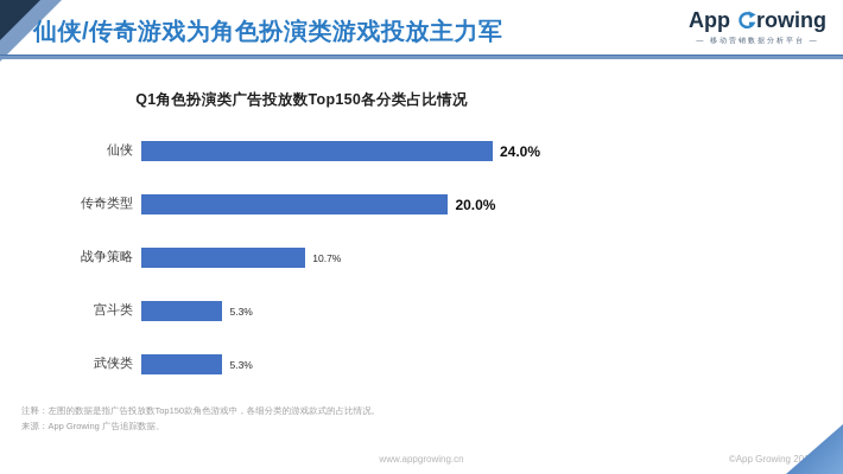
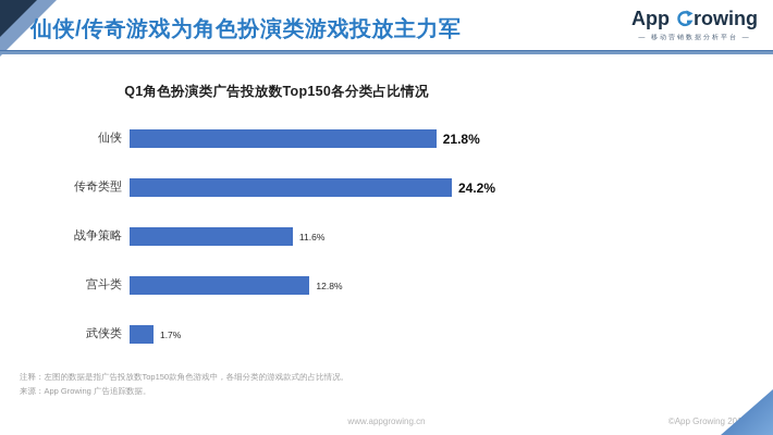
仙侠: 24.0% -> 21.8%
传奇类型: 20.0% -> 24.2%
战争策略: 10.7% -> 11.6%
宫斗类: 5.3% -> 12.8%
武侠类: 5.3% -> 1.7%
